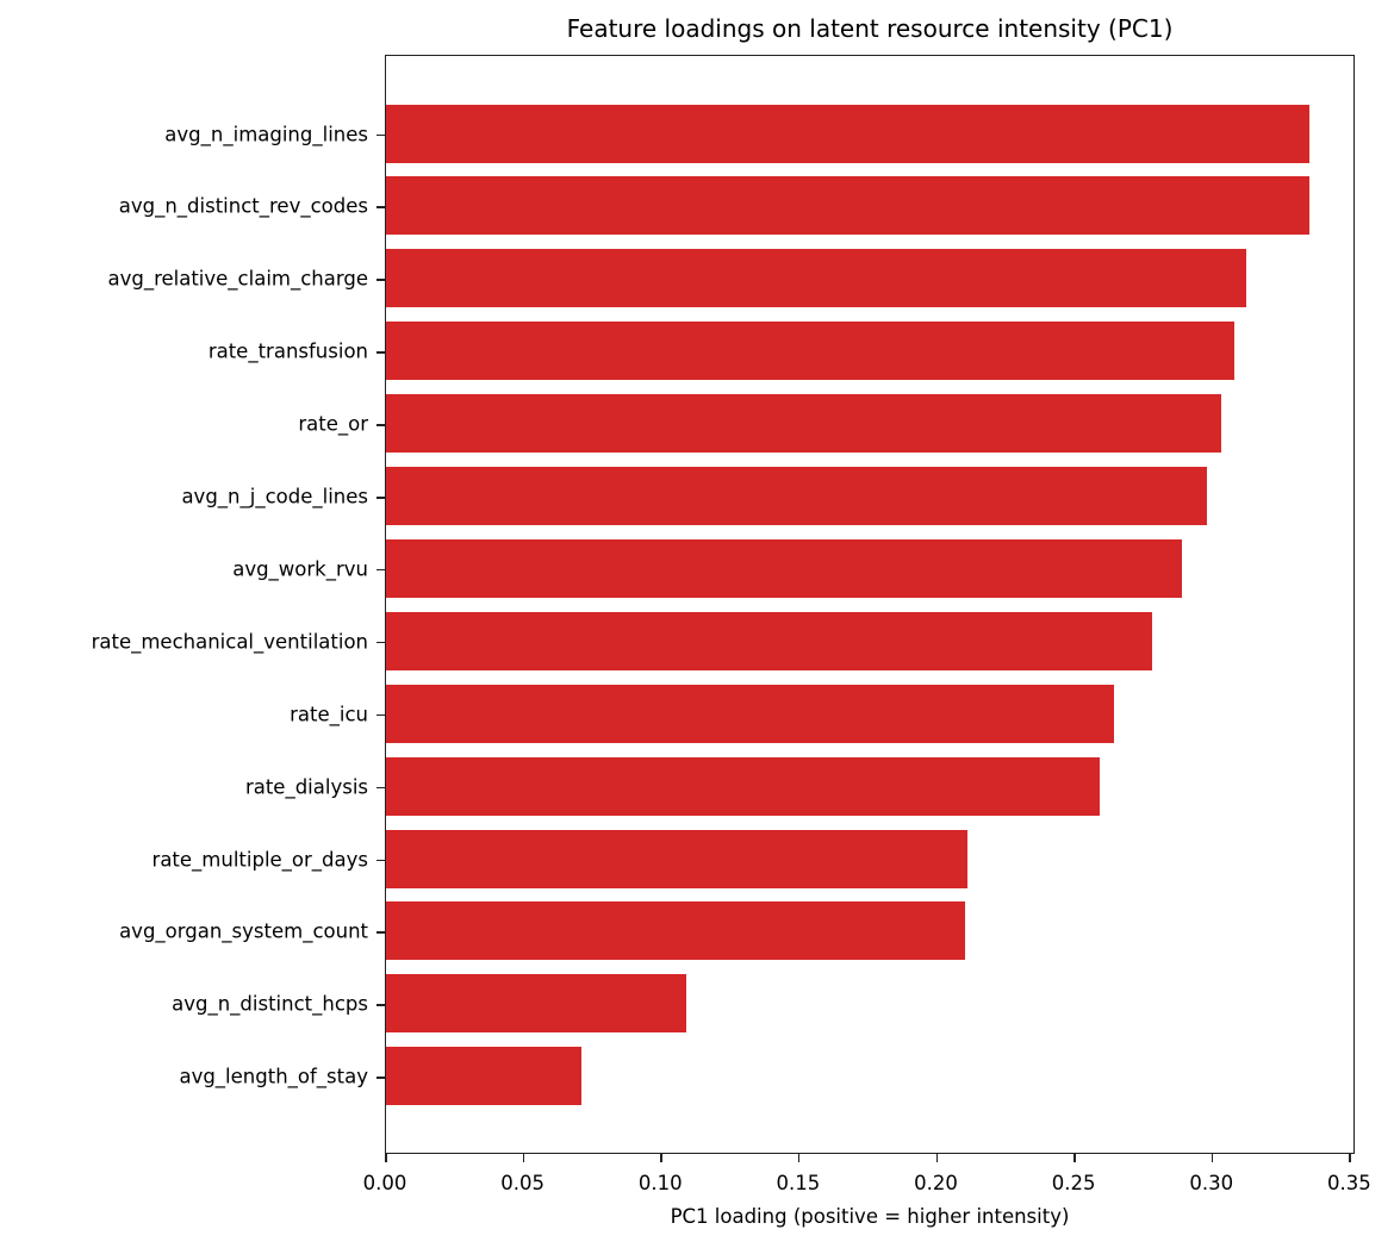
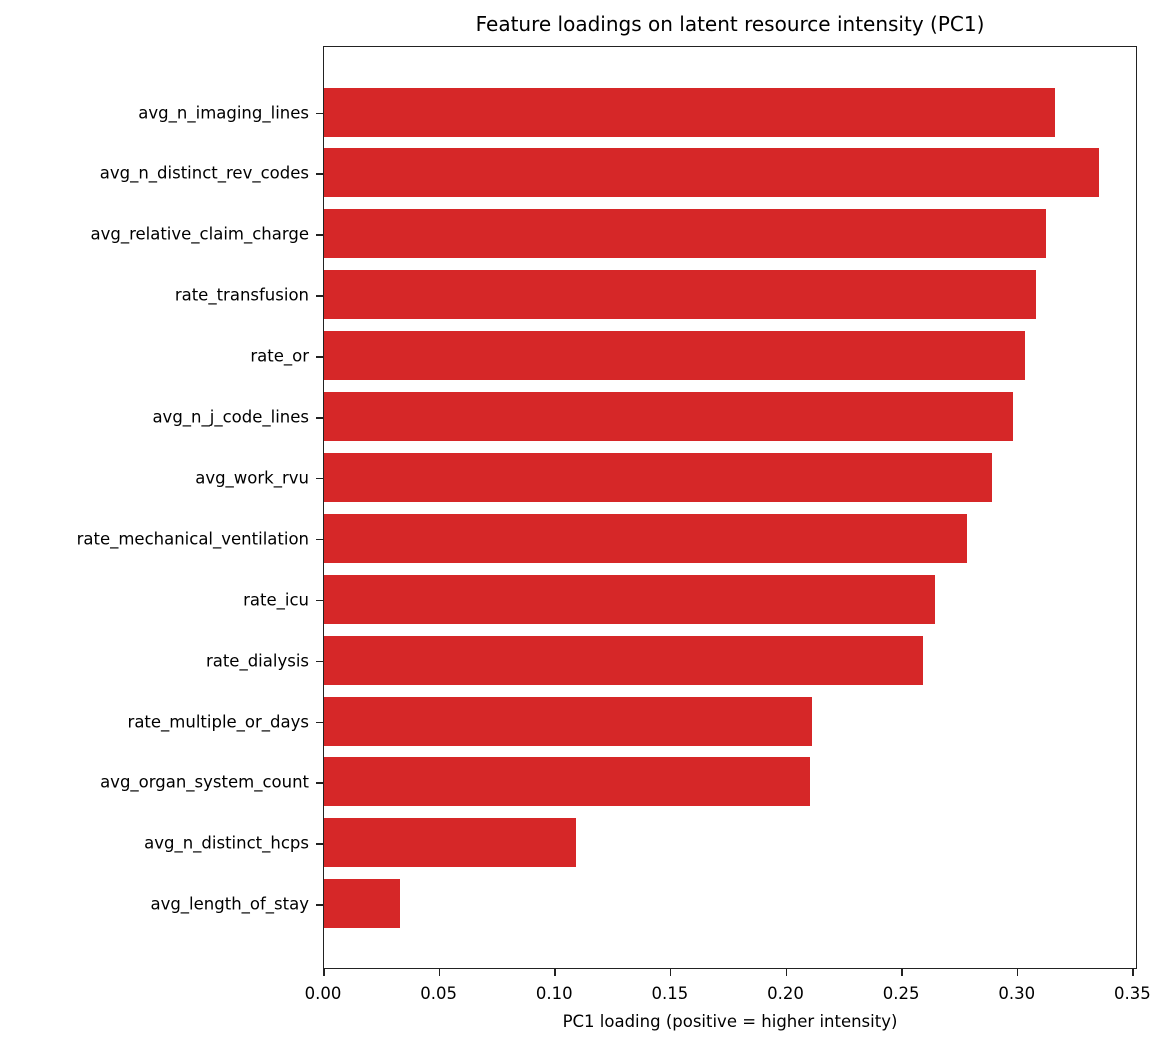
avg_n_imaging_lines: 0.335 -> 0.316
avg_length_of_stay: 0.071 -> 0.033
